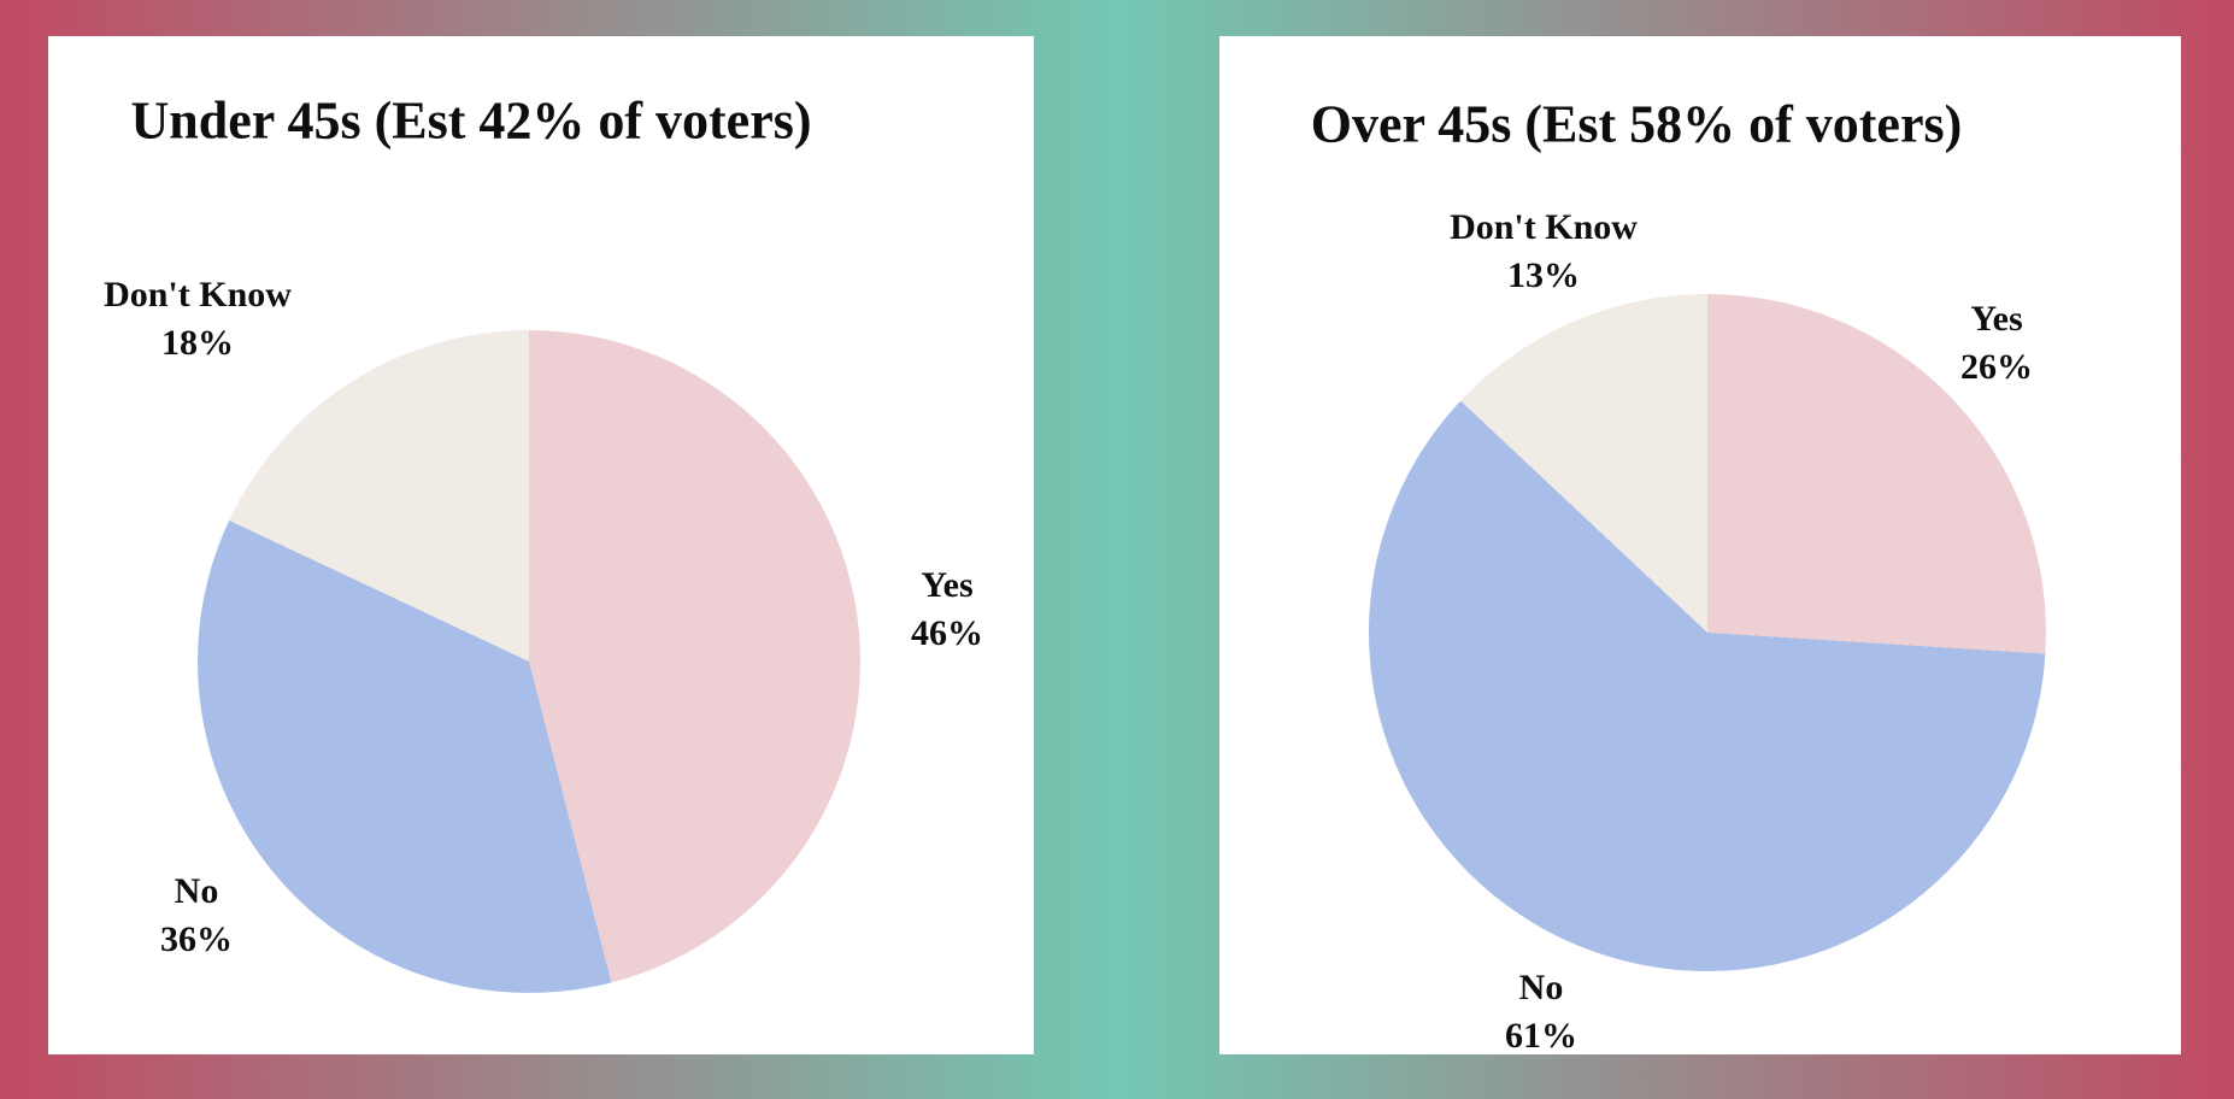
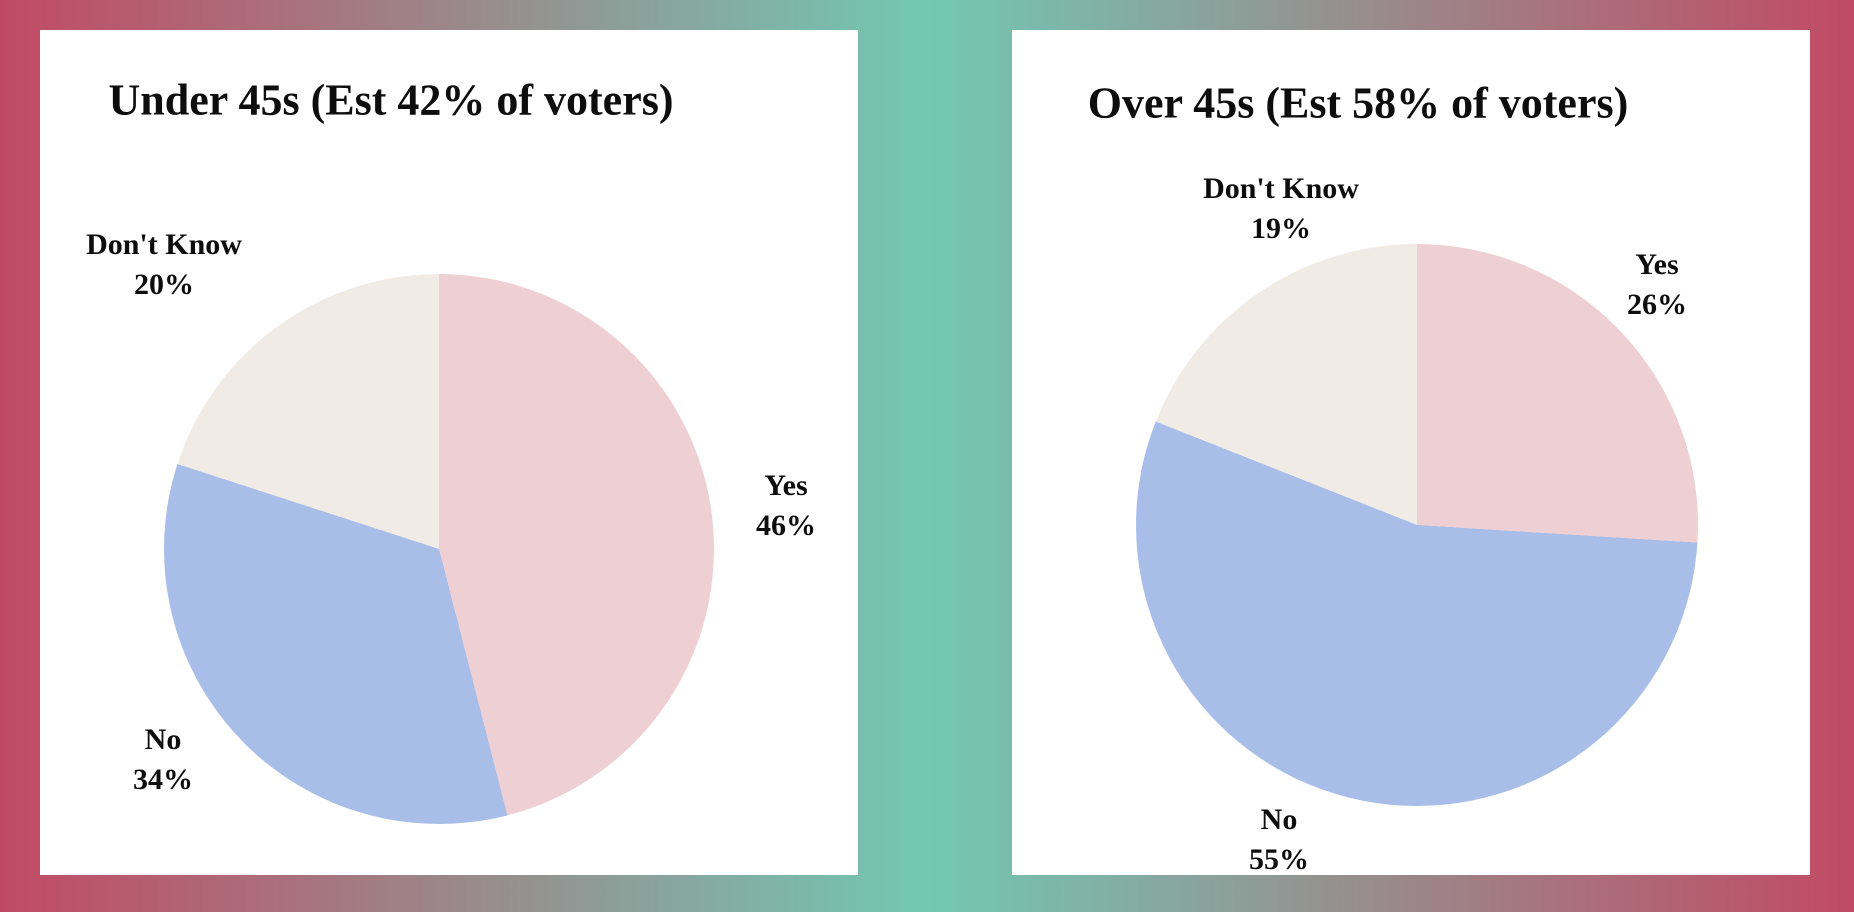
Under 45s (Est 42% of voters)/No: 36% -> 34%
Under 45s (Est 42% of voters)/Don't Know: 18% -> 20%
Over 45s (Est 58% of voters)/No: 61% -> 55%
Over 45s (Est 58% of voters)/Don't Know: 13% -> 19%
